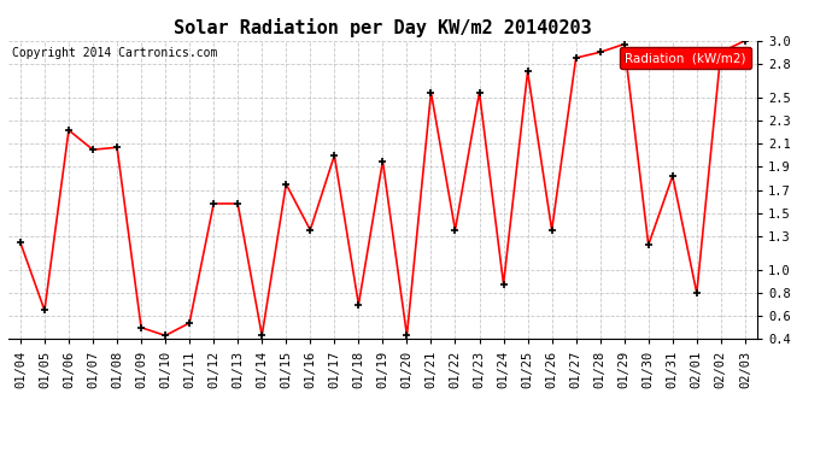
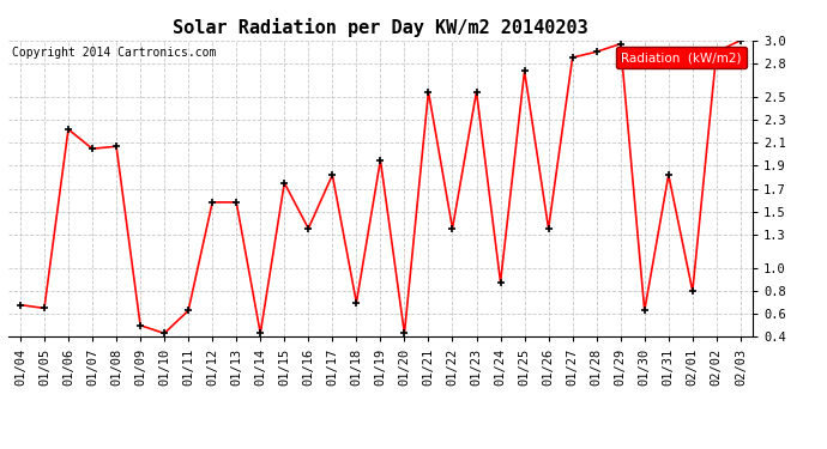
01/04: 1.24 -> 0.68
01/11: 0.54 -> 0.63
01/17: 2.00 -> 1.82
01/30: 1.22 -> 0.63
